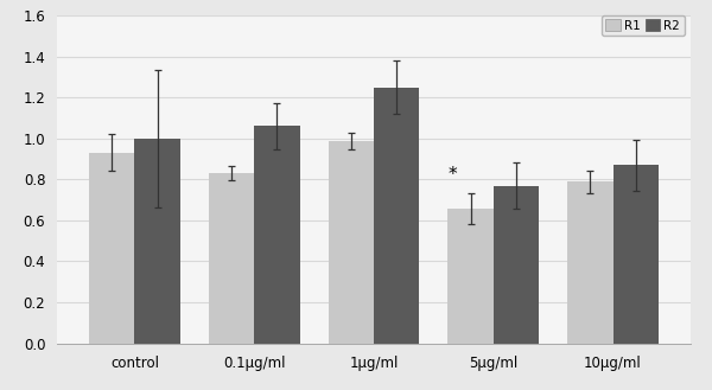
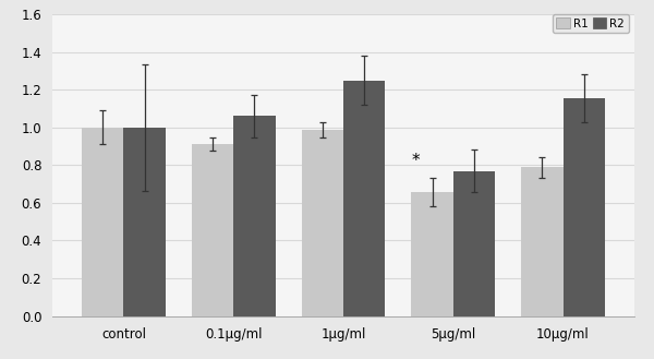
R1/control: 0.93 -> 1.00
R1/0.1μg/ml: 0.83 -> 0.91
R2/10μg/ml: 0.87 -> 1.16
